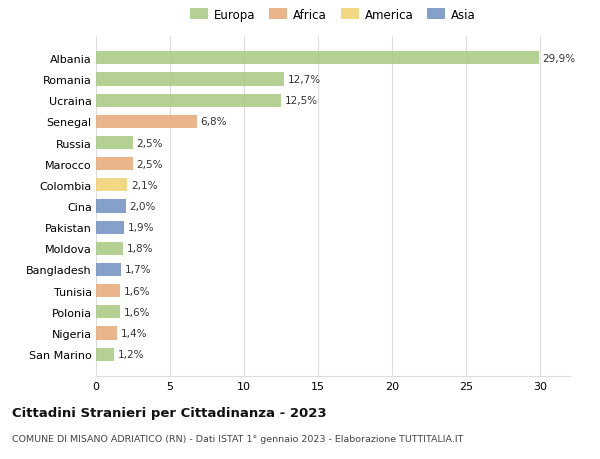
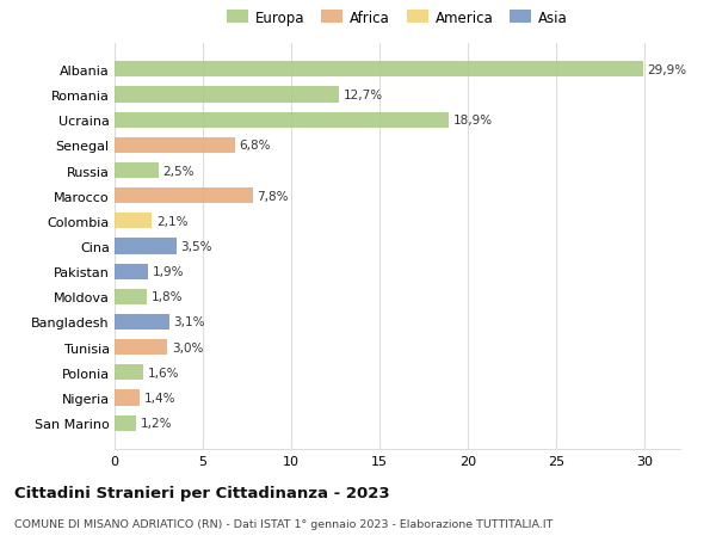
Ucraina: 12,5% -> 18,9%
Marocco: 2,5% -> 7,8%
Cina: 2,0% -> 3,5%
Bangladesh: 1,7% -> 3,1%
Tunisia: 1,6% -> 3,0%
